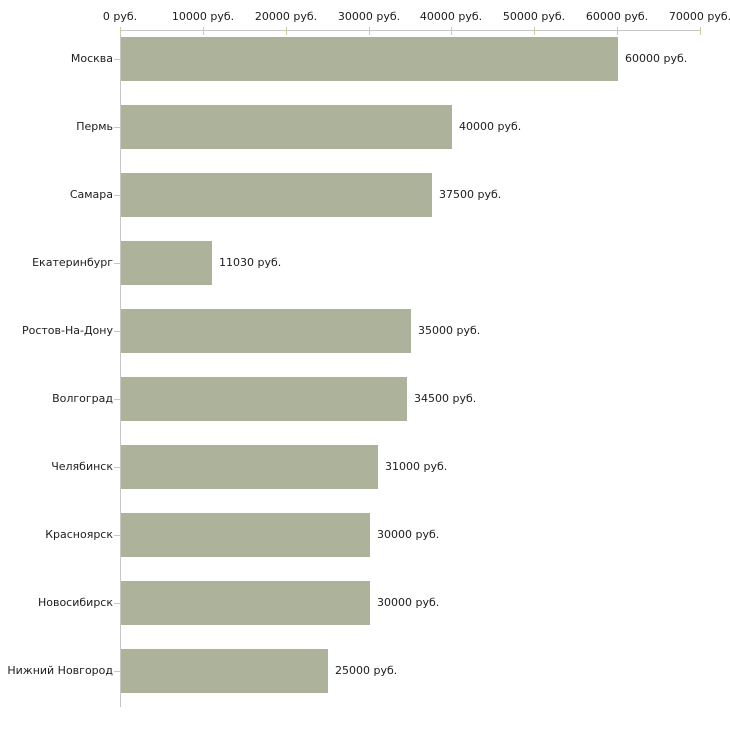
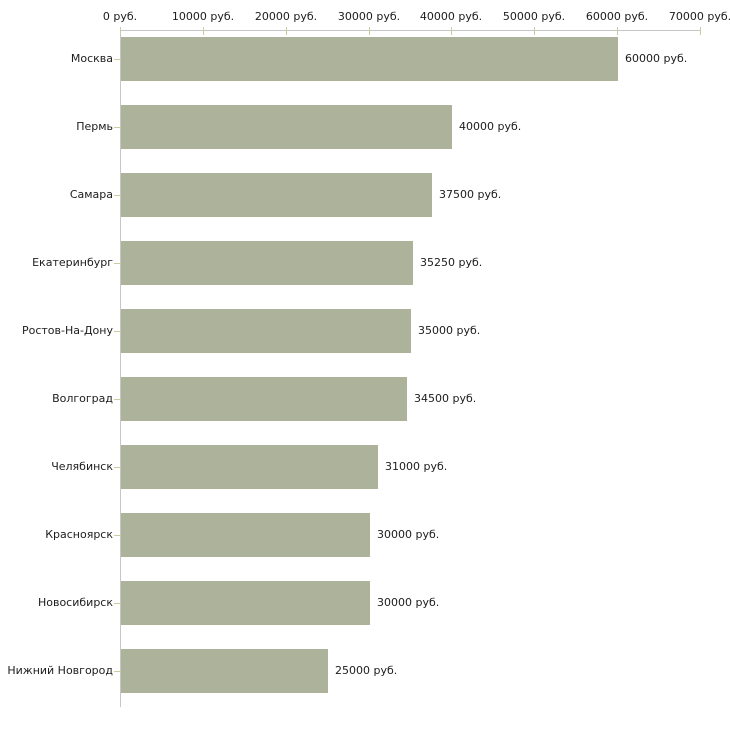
Екатеринбург: 11030 -> 35250
